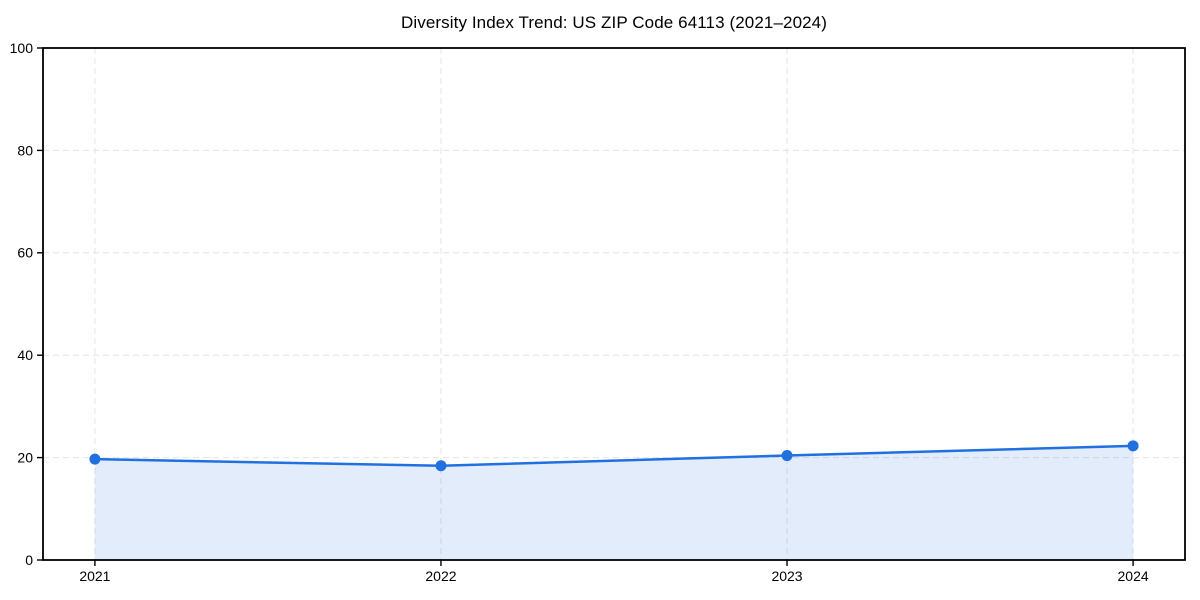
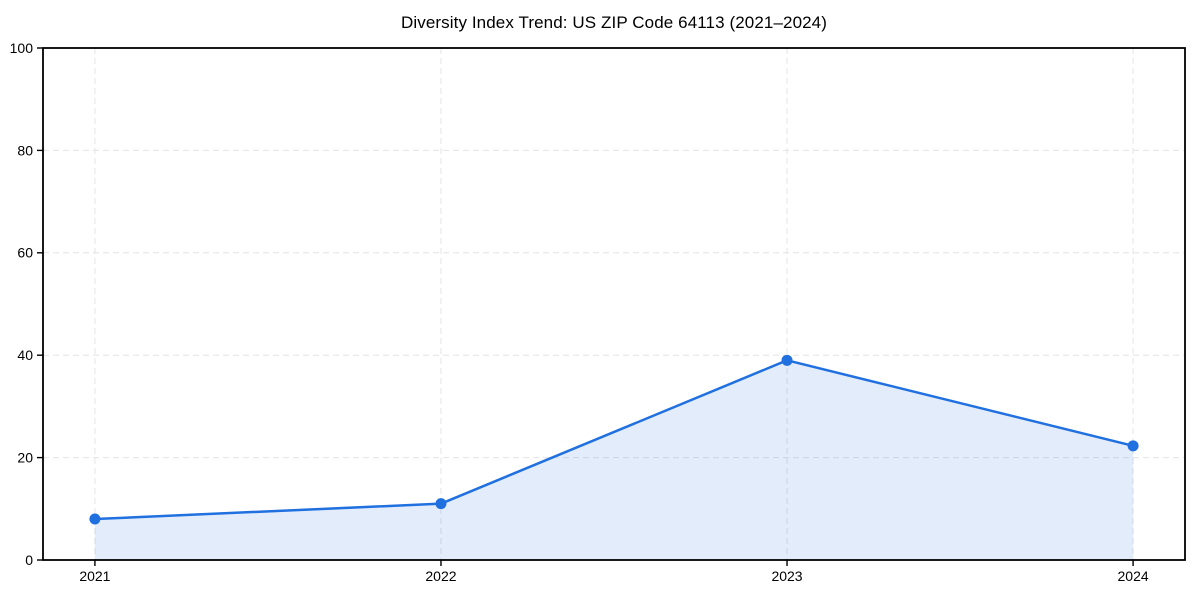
2021: 20 -> 8
2022: 18 -> 11
2023: 20 -> 39
